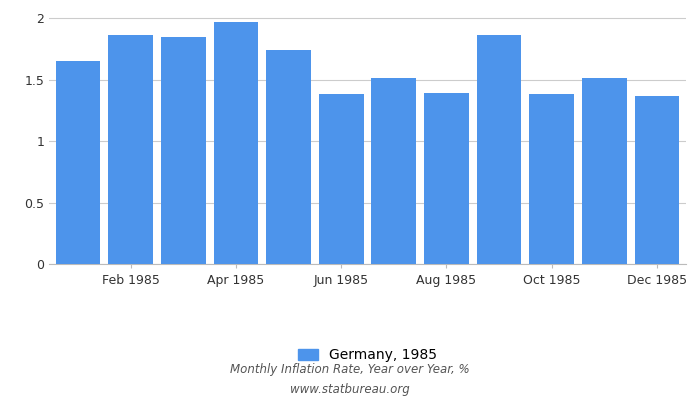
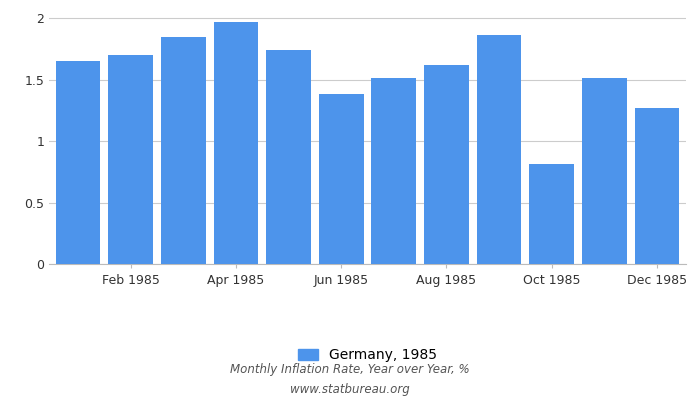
Feb 1985: 1.86 -> 1.70
Aug 1985: 1.39 -> 1.62
Oct 1985: 1.38 -> 0.81
Dec 1985: 1.37 -> 1.27
